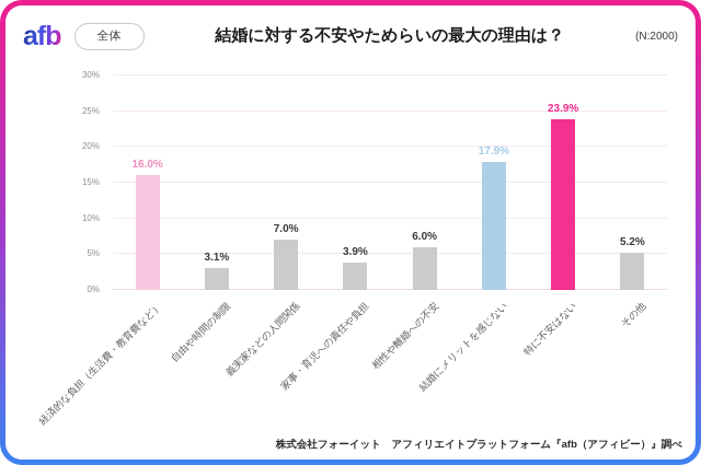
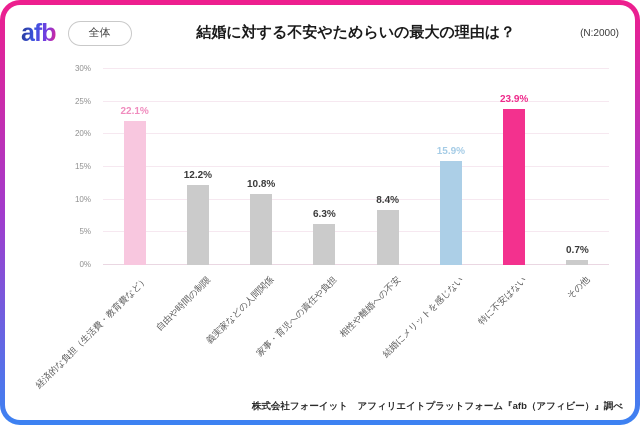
経済的な負担（生活費・教育費など）: 16.0% -> 22.1%
自由や時間の制限: 3.1% -> 12.2%
義実家などの人間関係: 7.0% -> 10.8%
家事・育児への責任や負担: 3.9% -> 6.3%
相性や離婚への不安: 6.0% -> 8.4%
結婚にメリットを感じない: 17.9% -> 15.9%
その他: 5.2% -> 0.7%
